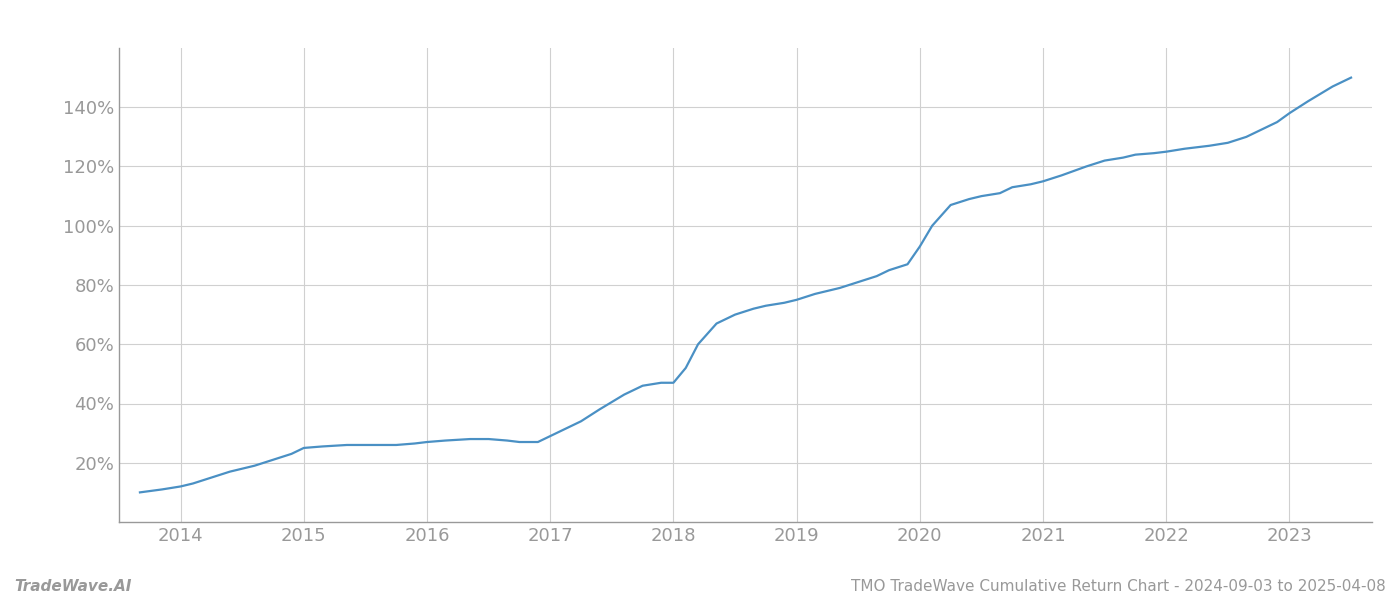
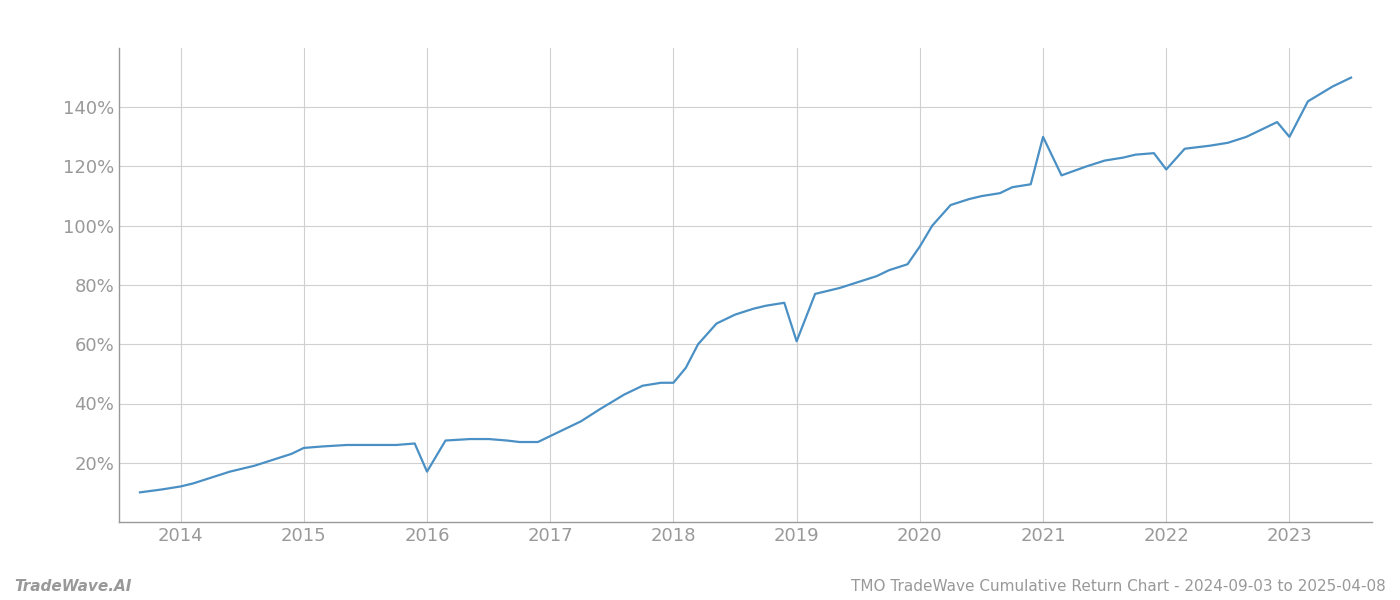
2016: 27.0% -> 17.0%
2019: 75.0% -> 61.0%
2021: 115.0% -> 130.0%
2022: 125.0% -> 119.0%
2023: 138.0% -> 130.0%
